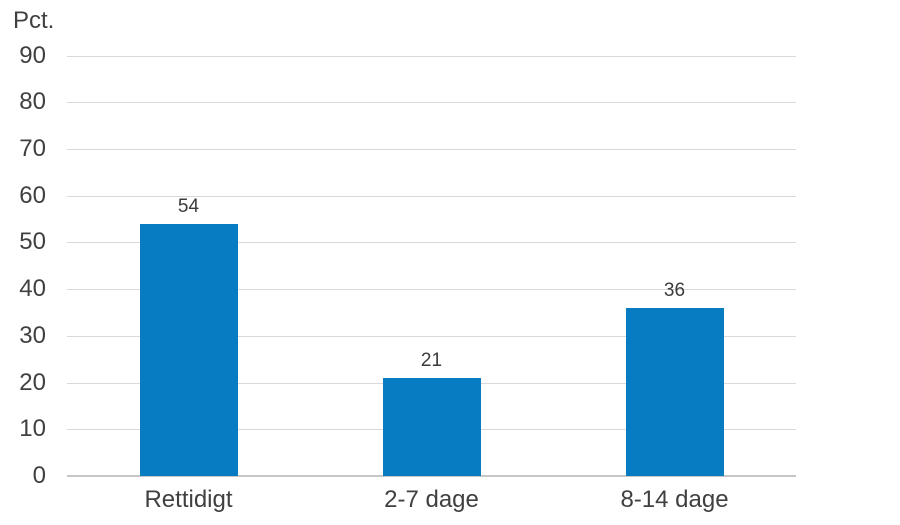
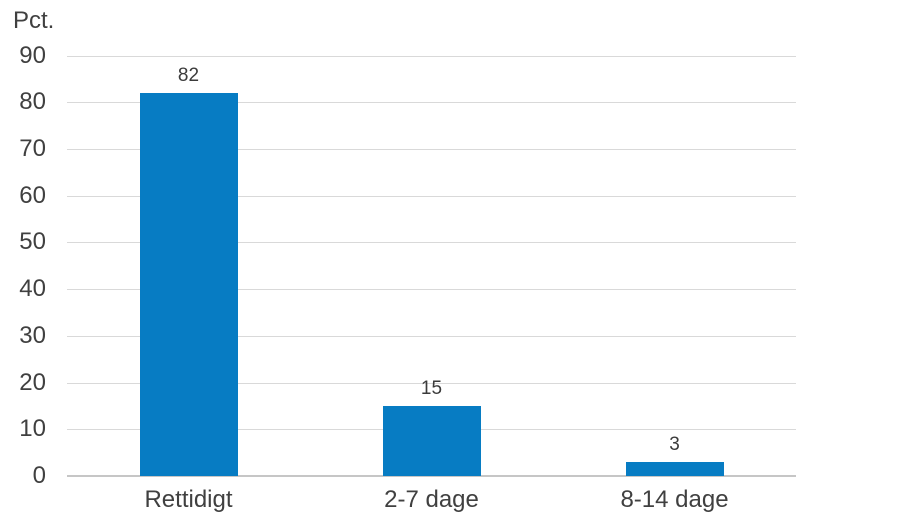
Rettidigt: 54 -> 82
2-7 dage: 21 -> 15
8-14 dage: 36 -> 3
